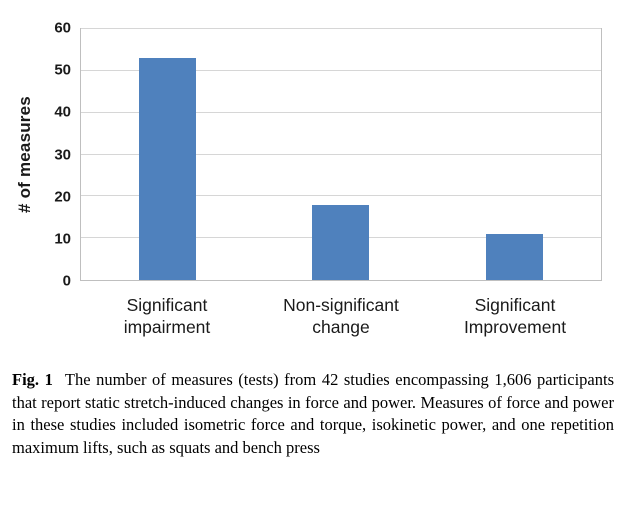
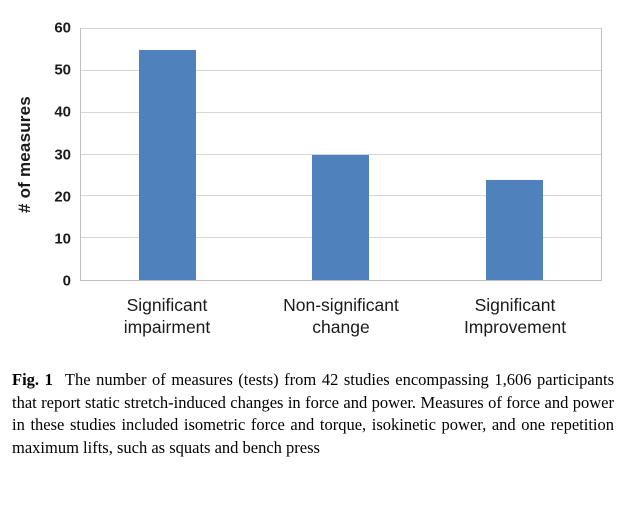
Significant impairment: 53 -> 55
Non-significant change: 18 -> 30
Significant Improvement: 11 -> 24
